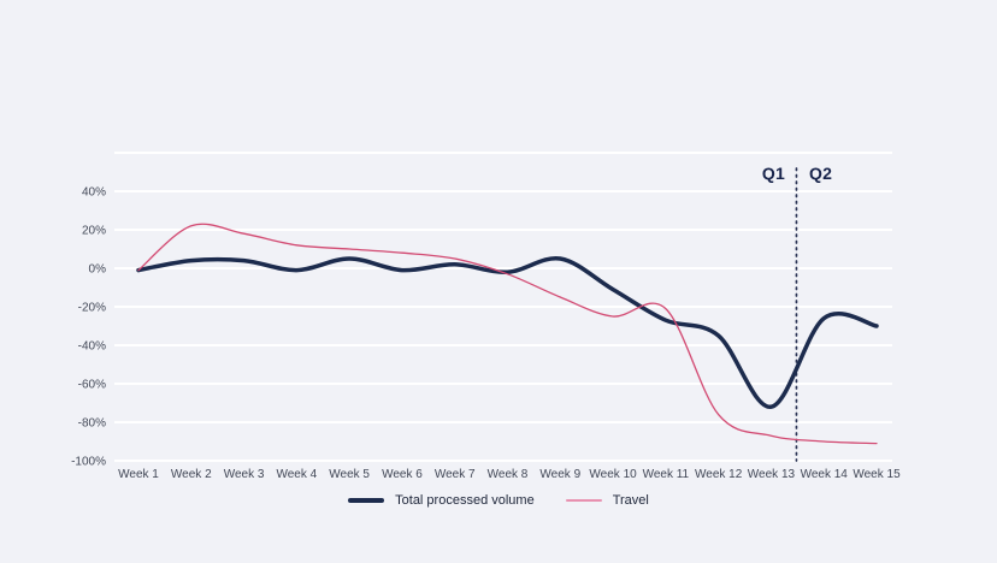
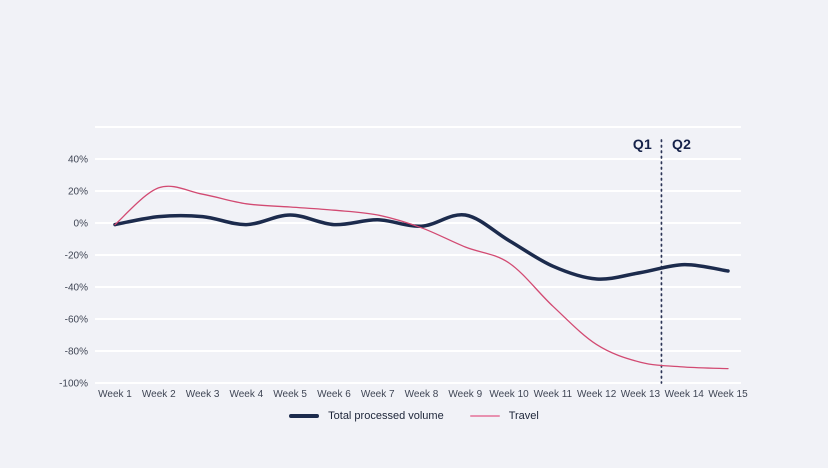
Travel/Week 11: -21% -> -52%
Total processed volume/Week 13: -72% -> -31%
